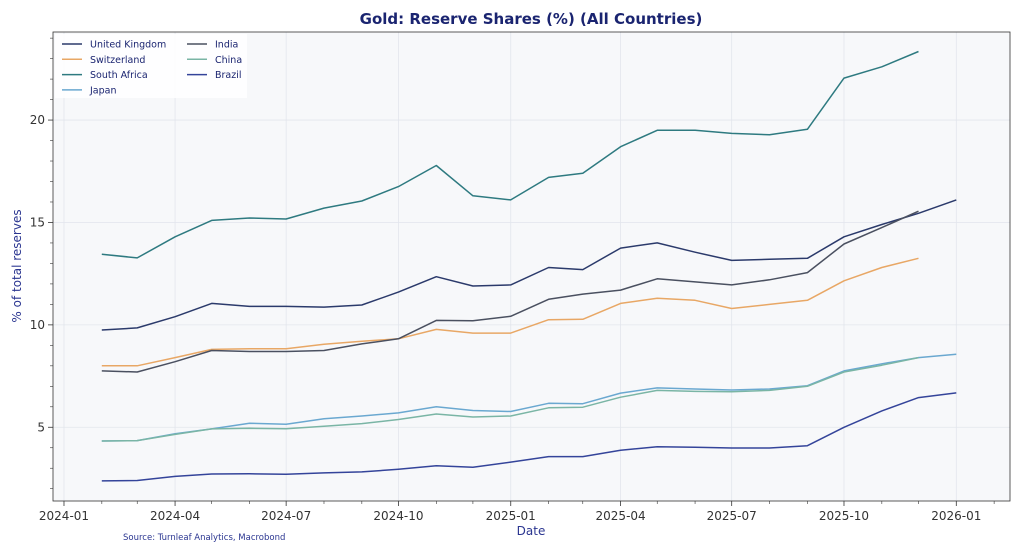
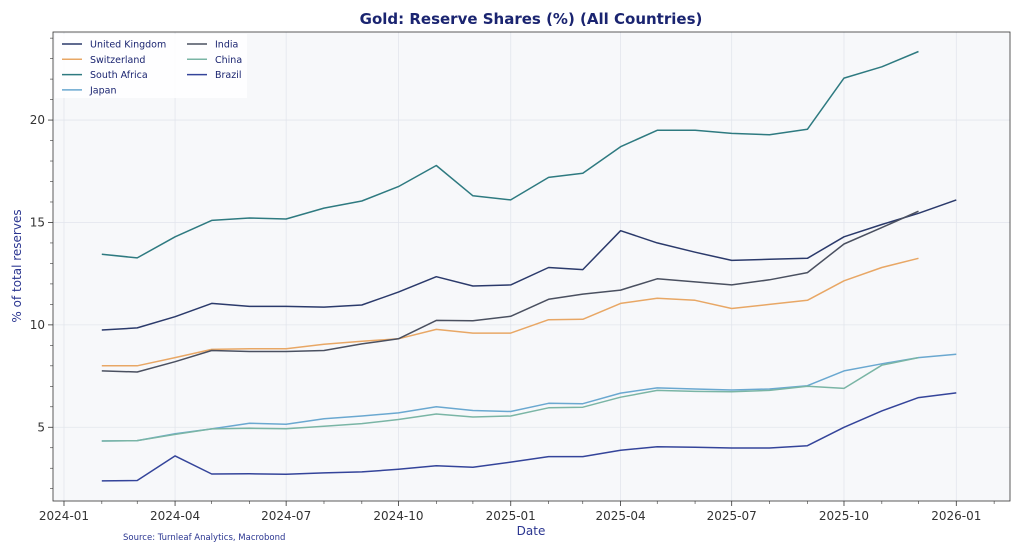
Brazil/2024-04: 2.6 -> 3.6
United Kingdom/2025-04: 13.8 -> 14.6
China/2025-10: 7.7 -> 6.9
